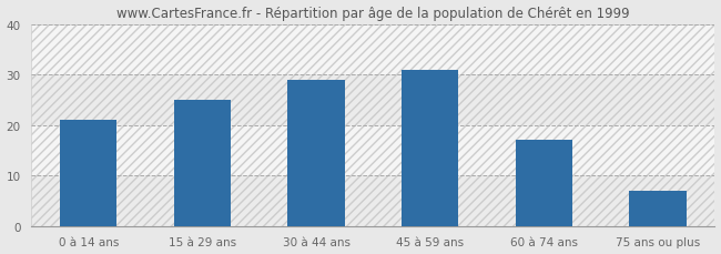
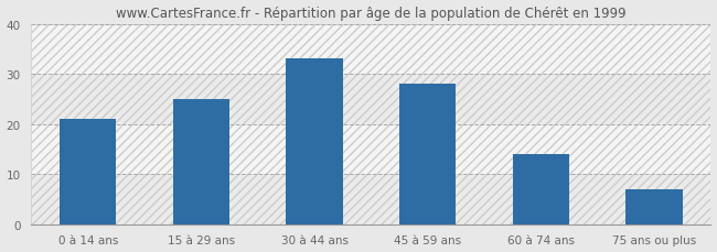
30 à 44 ans: 29 -> 33
45 à 59 ans: 31 -> 28
60 à 74 ans: 17 -> 14
